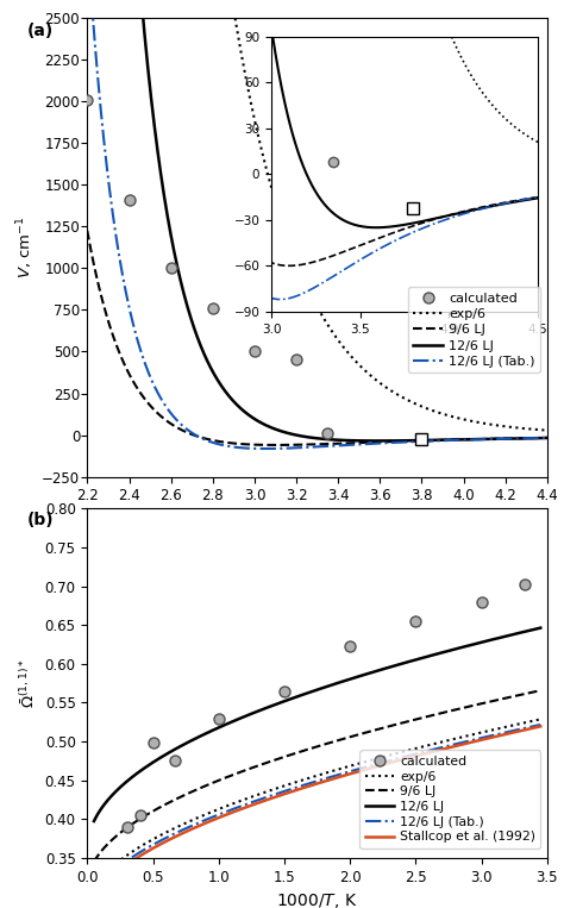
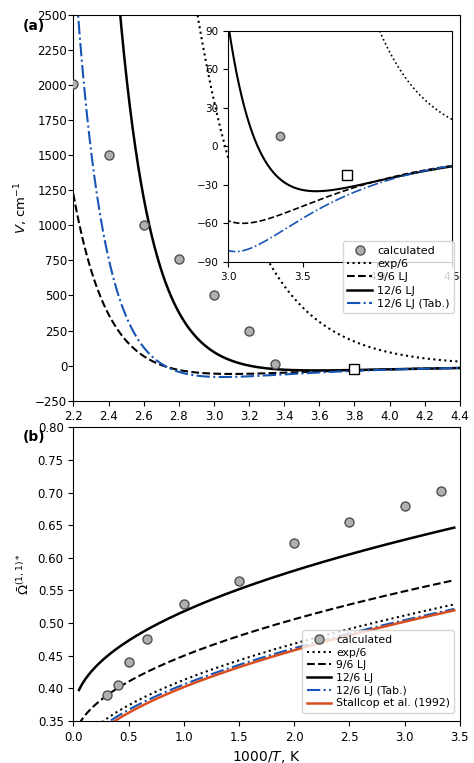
calculated/2.4: 1410 -> 1500
calculated/3.2: 450 -> 240
calculated/0.5: 0.498 -> 0.440
